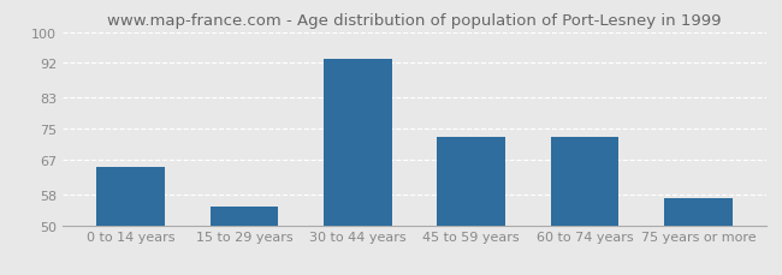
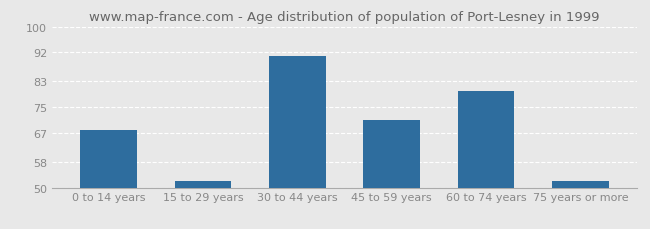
0 to 14 years: 65 -> 68
15 to 29 years: 55 -> 52
30 to 44 years: 93 -> 91
45 to 59 years: 73 -> 71
60 to 74 years: 73 -> 80
75 years or more: 57 -> 52
